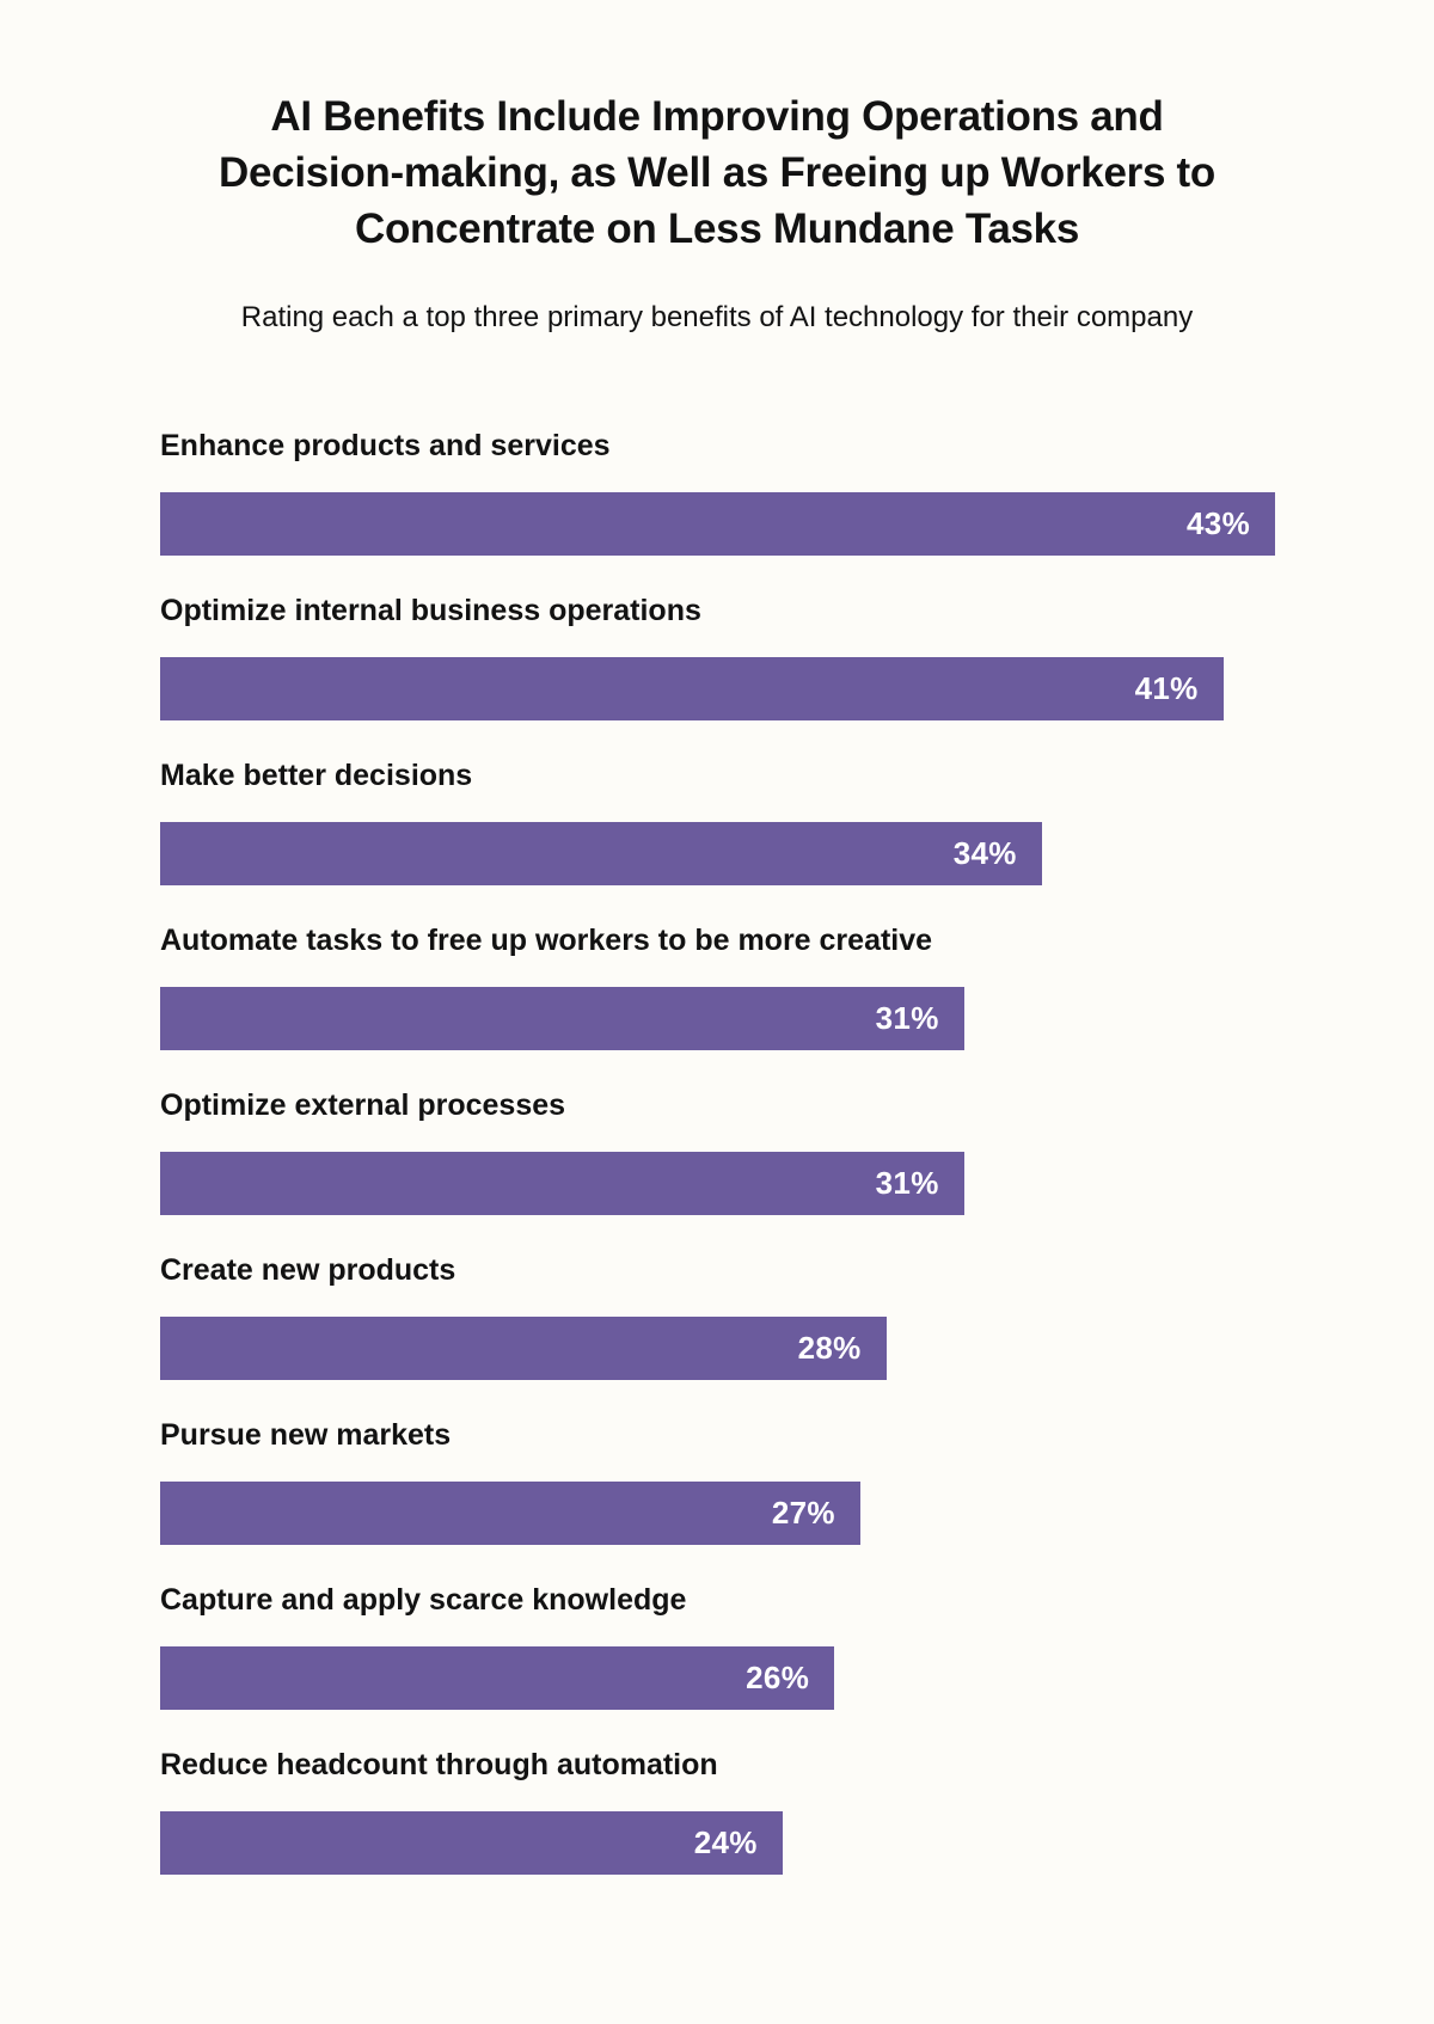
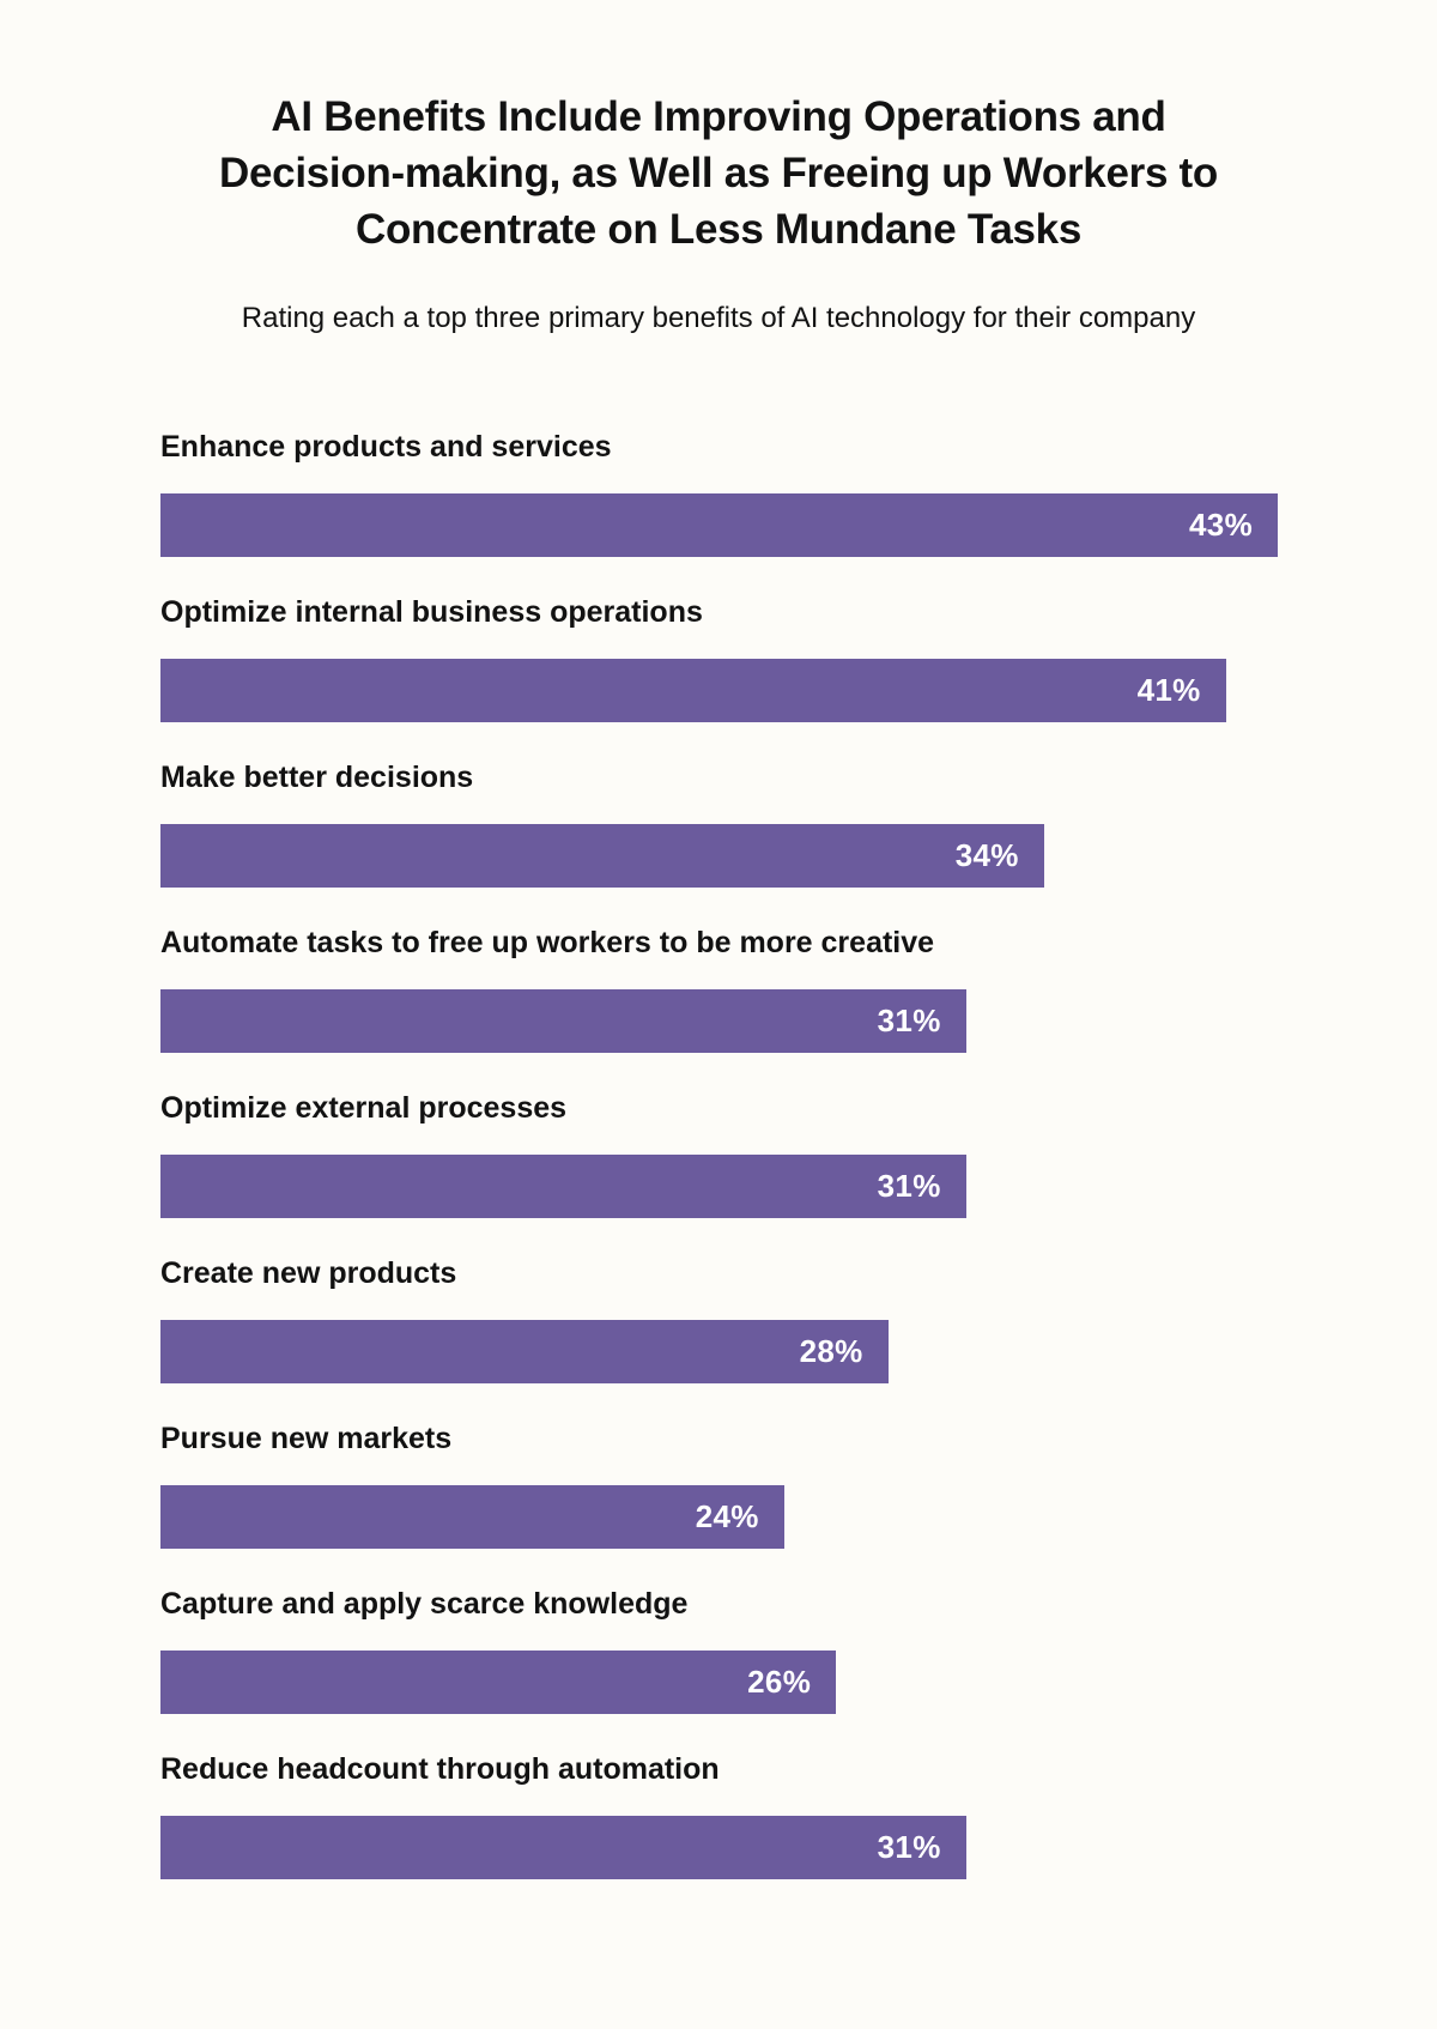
Pursue new markets: 27% -> 24%
Reduce headcount through automation: 24% -> 31%
